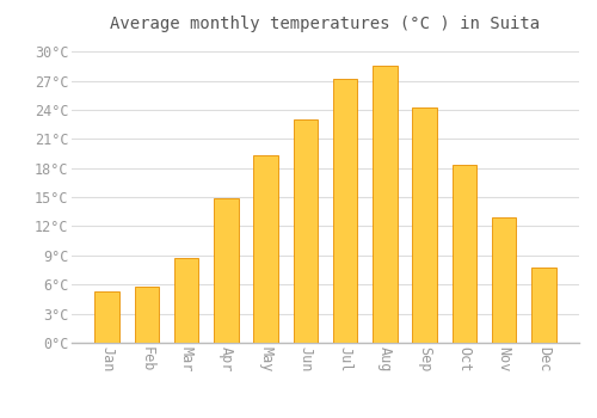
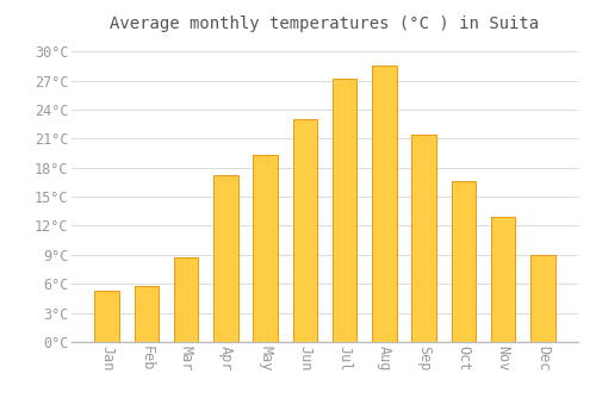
Apr: 14.9°C -> 17.2°C
Sep: 24.2°C -> 21.4°C
Oct: 18.3°C -> 16.6°C
Dec: 7.8°C -> 9.0°C
